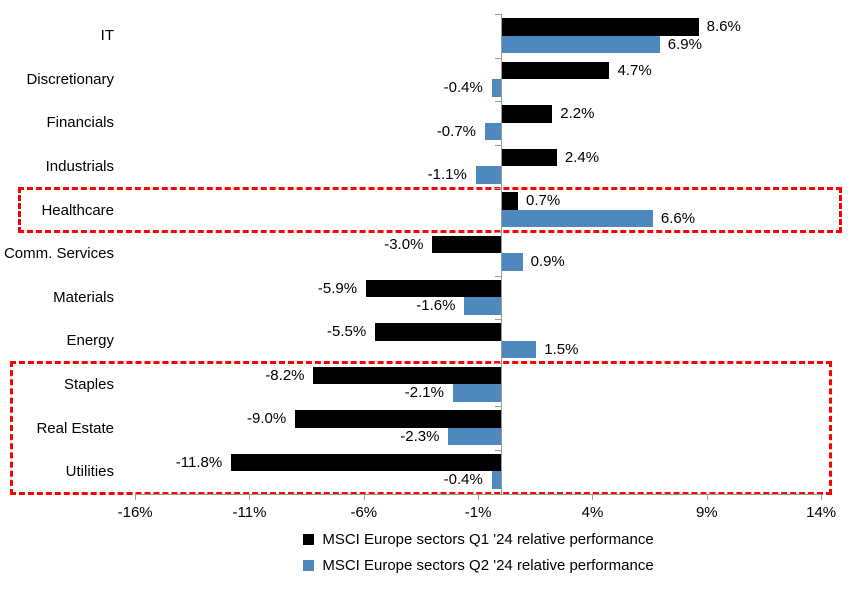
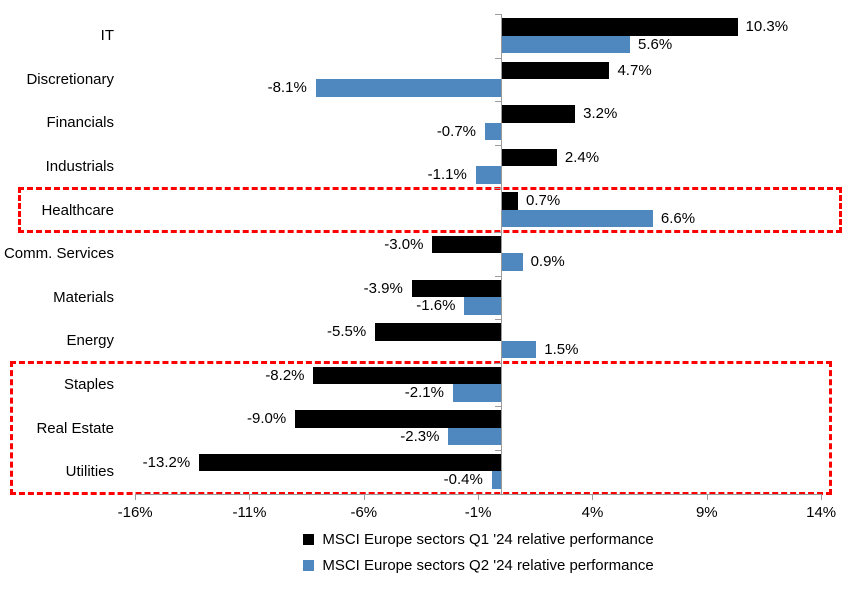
MSCI Europe sectors Q1 '24 relative performance/IT: 8.6% -> 10.3%
MSCI Europe sectors Q2 '24 relative performance/IT: 6.9% -> 5.6%
MSCI Europe sectors Q2 '24 relative performance/Discretionary: -0.4% -> -8.1%
MSCI Europe sectors Q1 '24 relative performance/Financials: 2.2% -> 3.2%
MSCI Europe sectors Q1 '24 relative performance/Materials: -5.9% -> -3.9%
MSCI Europe sectors Q1 '24 relative performance/Utilities: -11.8% -> -13.2%
